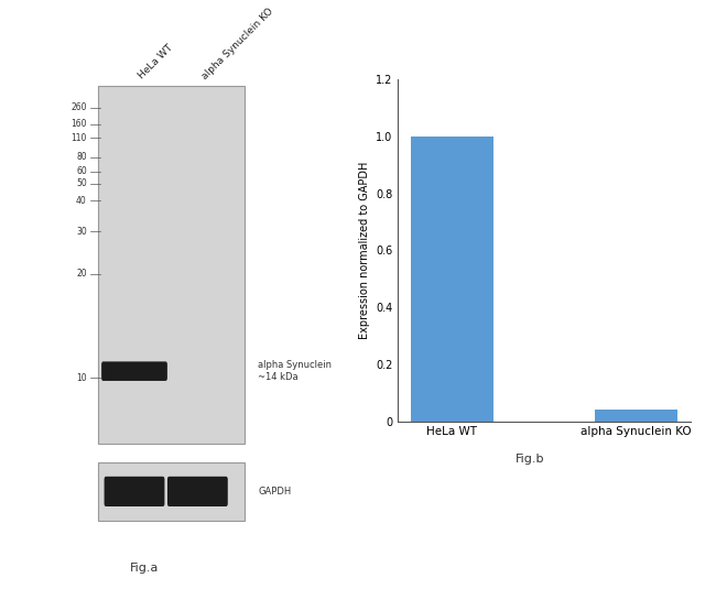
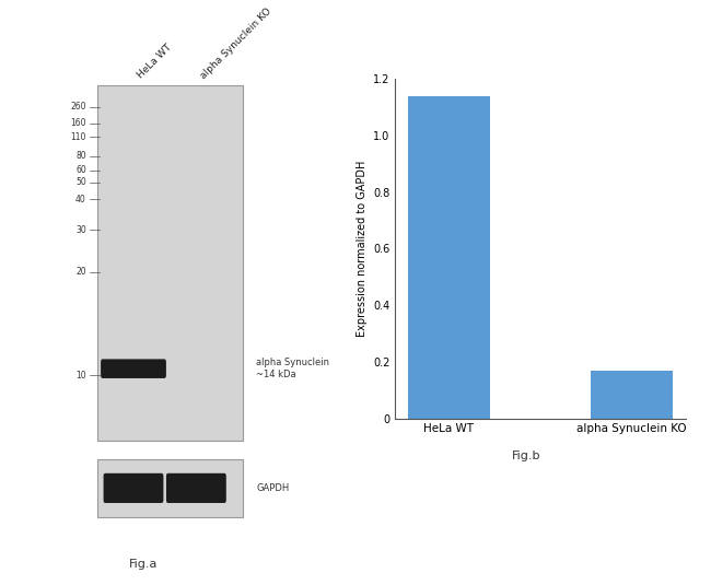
HeLa WT: 1.00 -> 1.14
alpha Synuclein KO: 0.04 -> 0.17
